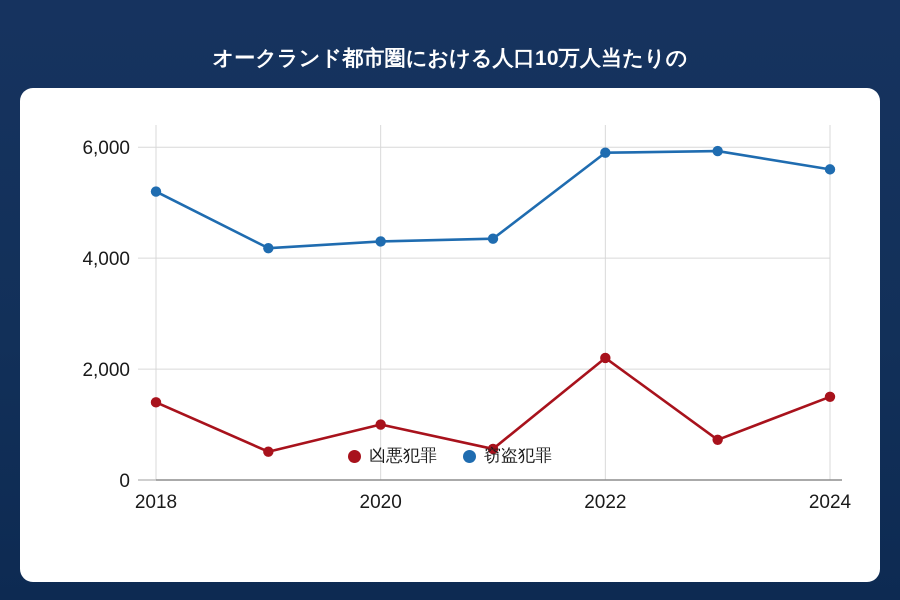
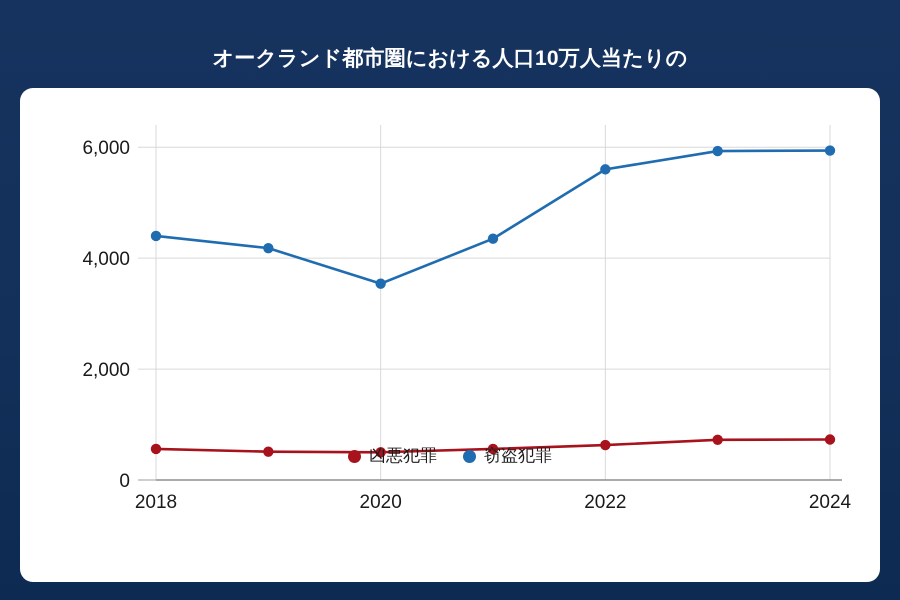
凶悪犯罪/2018: 1400 -> 600
窃盗犯罪/2018: 5200 -> 4400
凶悪犯罪/2020: 1000 -> 500
窃盗犯罪/2020: 4300 -> 3500
凶悪犯罪/2022: 2200 -> 600
窃盗犯罪/2022: 5900 -> 5600
凶悪犯罪/2024: 1500 -> 700
窃盗犯罪/2024: 5600 -> 5900
